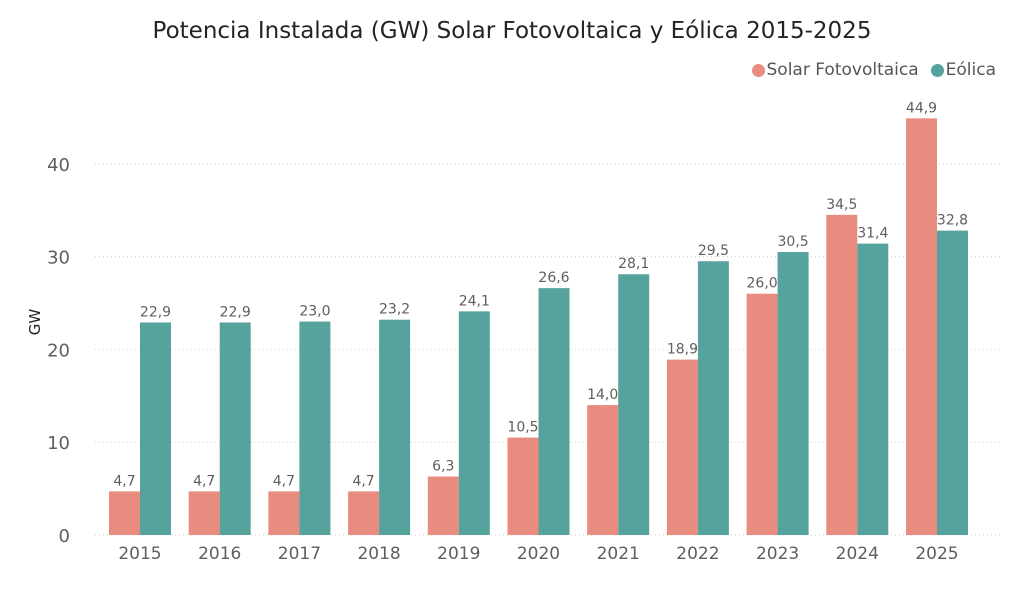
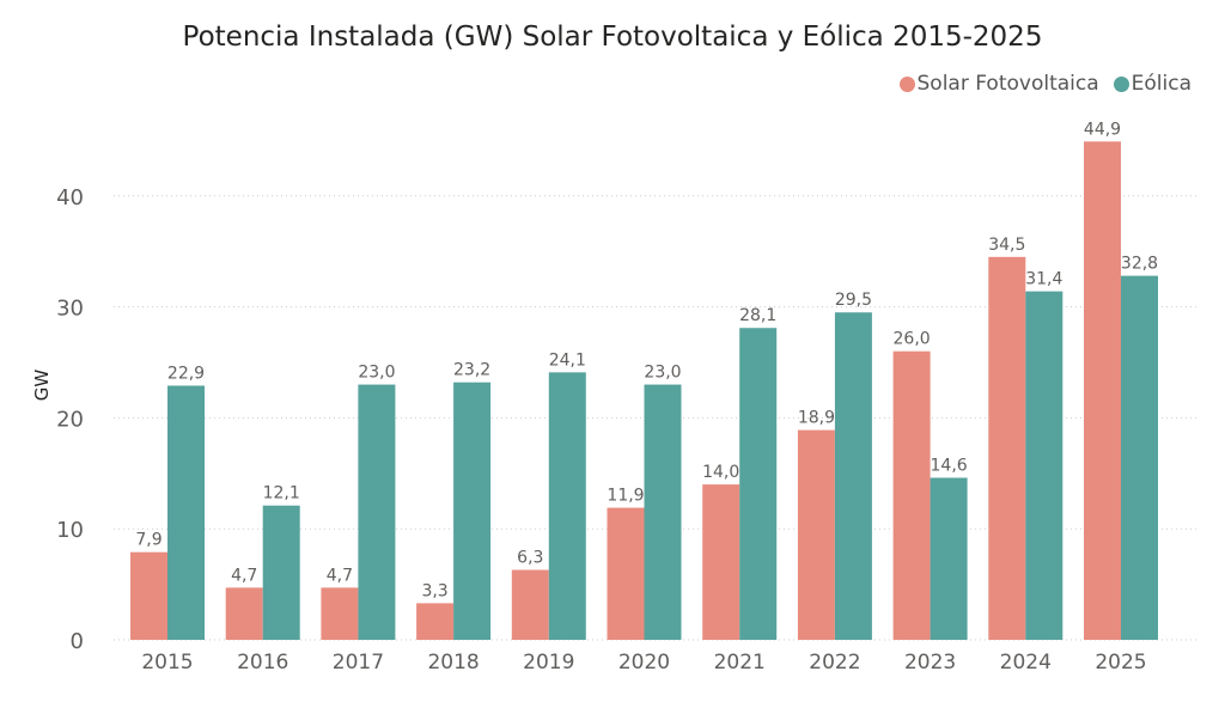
Solar Fotovoltaica/2015: 4,7 -> 7,9
Eólica/2016: 22,9 -> 12,1
Solar Fotovoltaica/2018: 4,7 -> 3,3
Solar Fotovoltaica/2020: 10,5 -> 11,9
Eólica/2020: 26,6 -> 23,0
Eólica/2023: 30,5 -> 14,6
